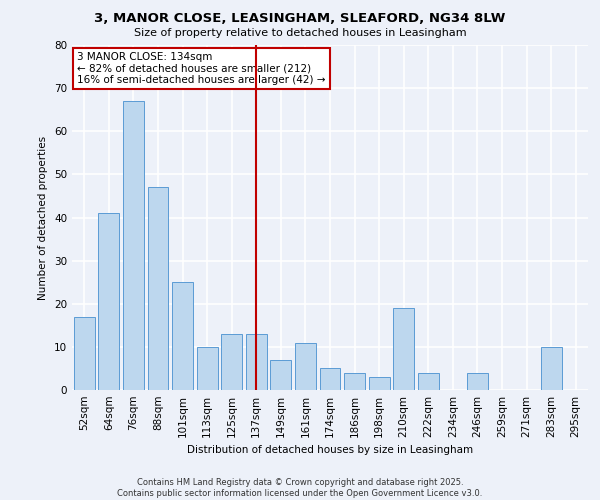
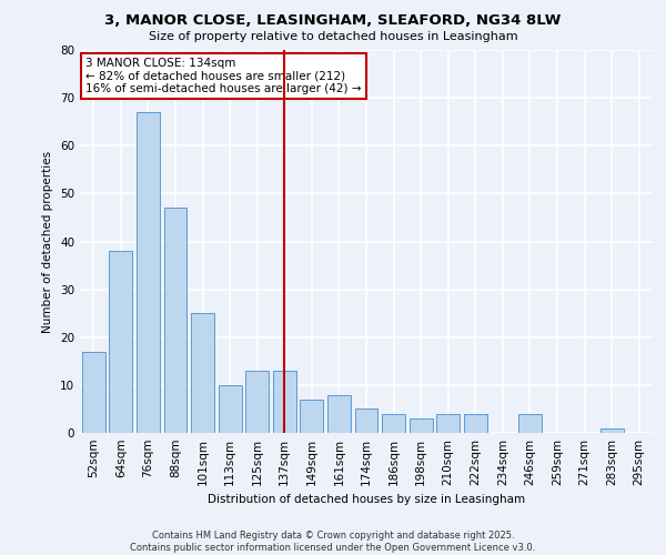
64sqm: 41 -> 38
161sqm: 11 -> 8
210sqm: 19 -> 4
283sqm: 10 -> 1
